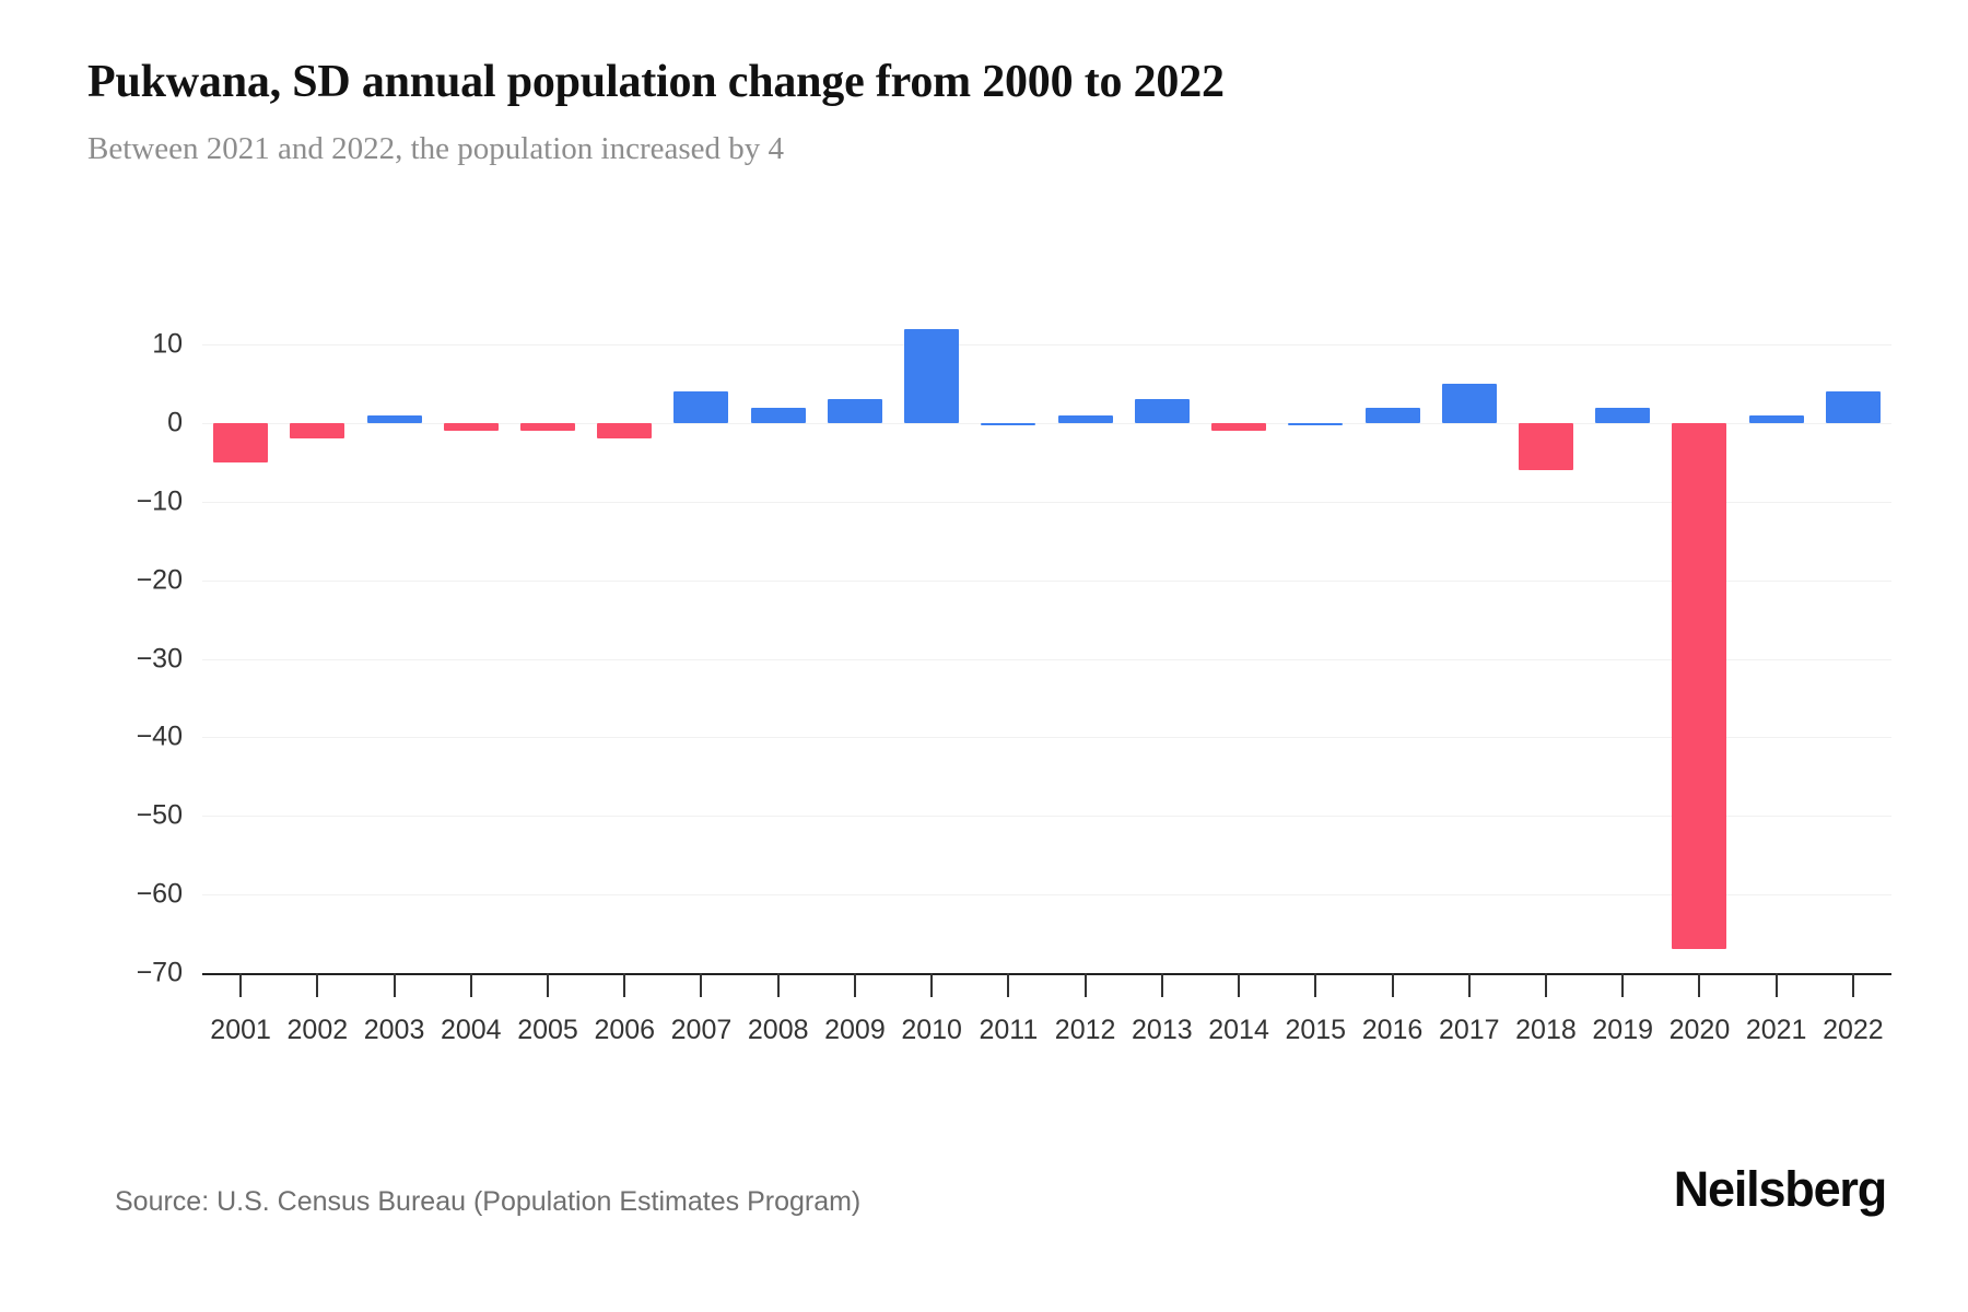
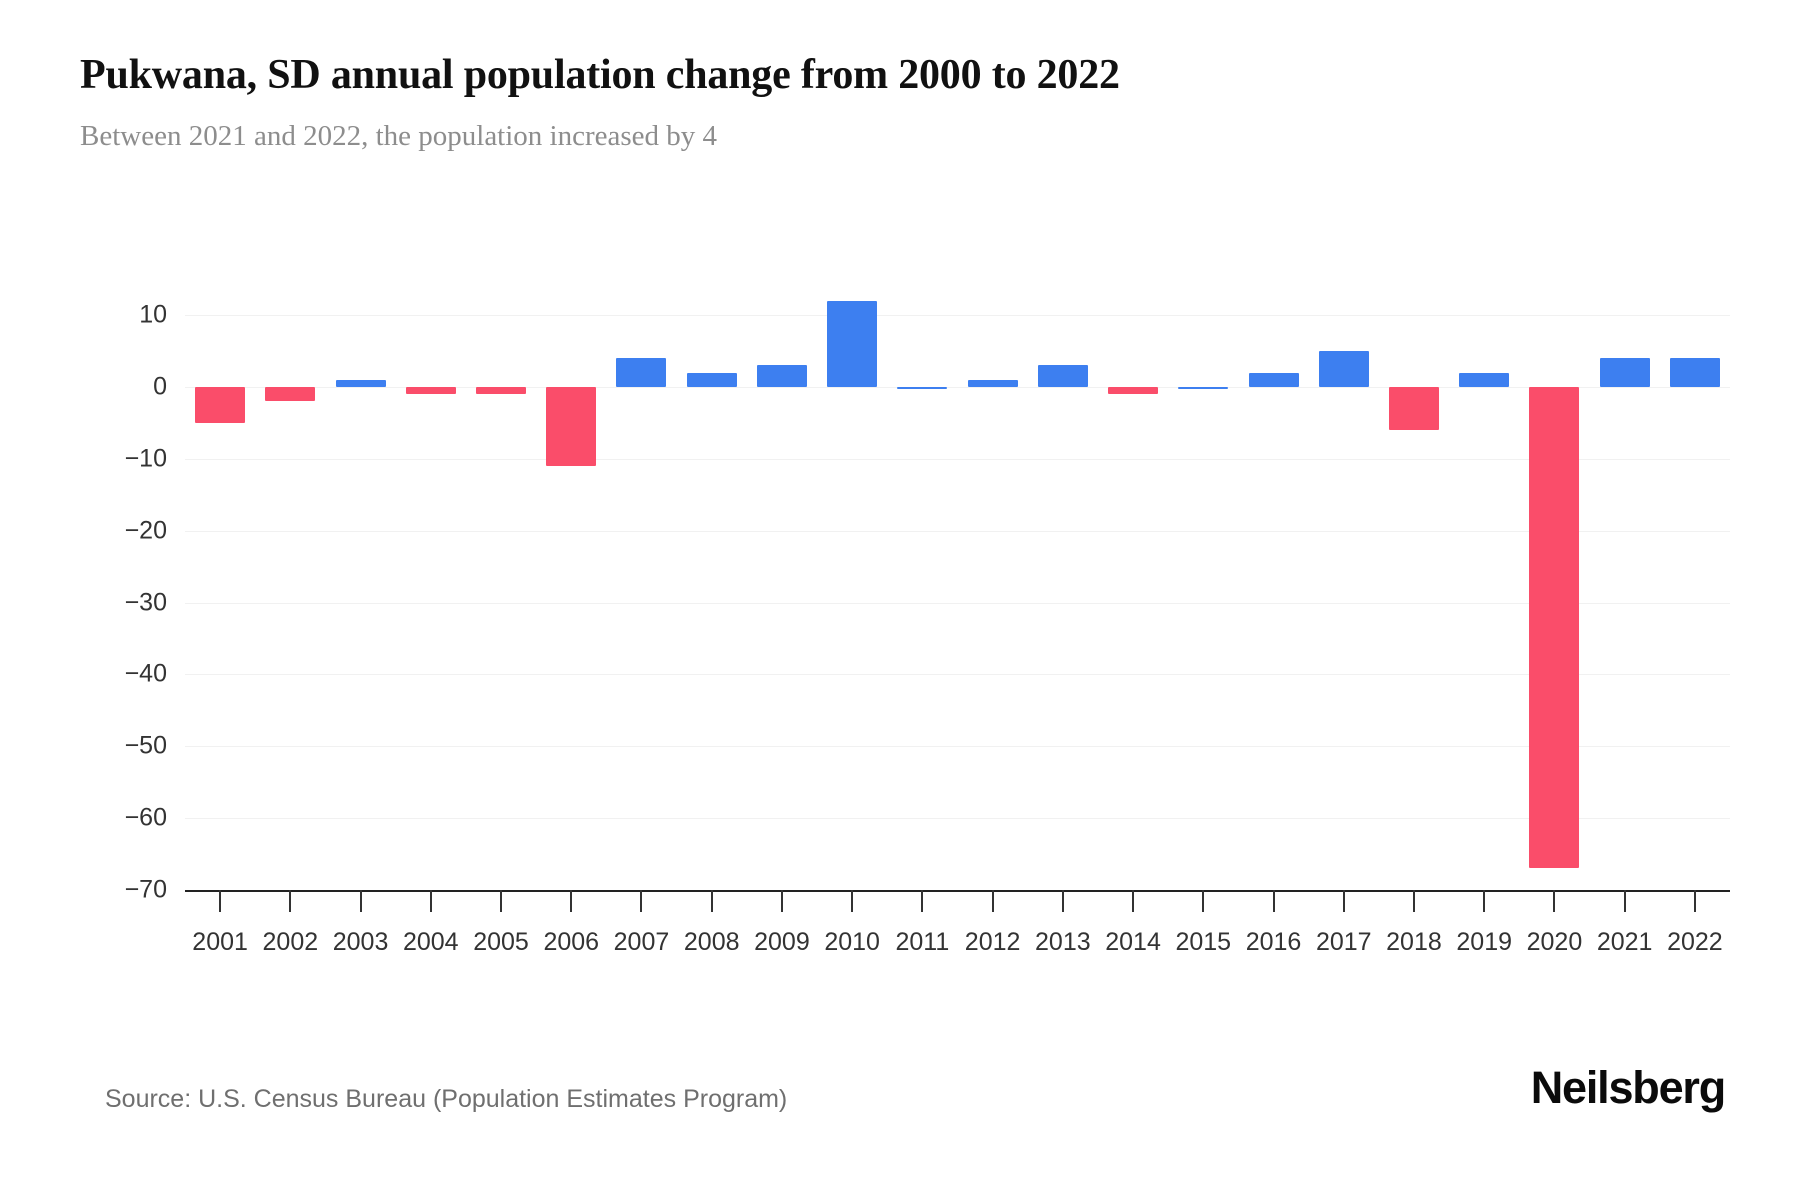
2006: -2 -> -11
2021: 1 -> 4
